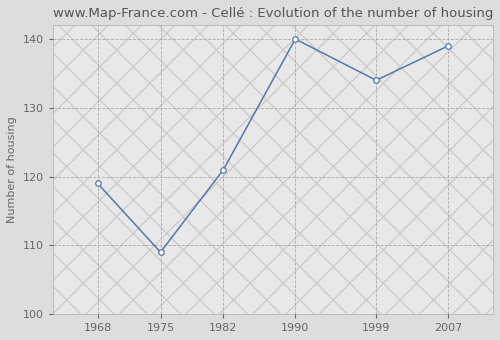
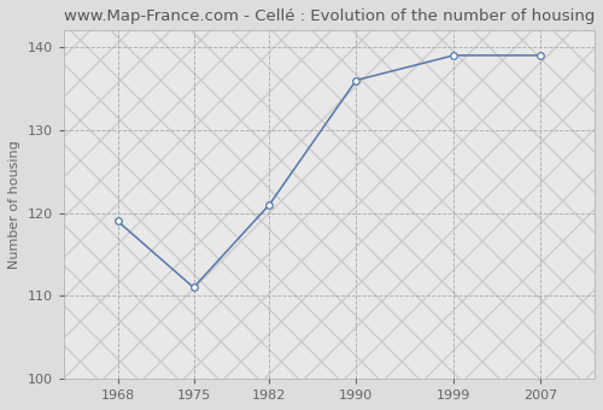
1975: 109 -> 111
1990: 140 -> 136
1999: 134 -> 139
